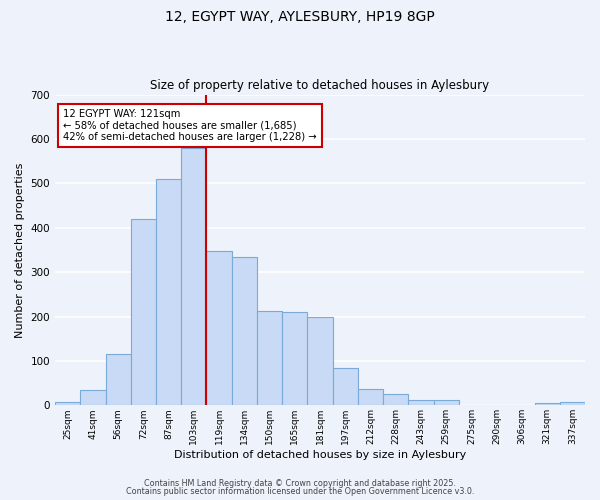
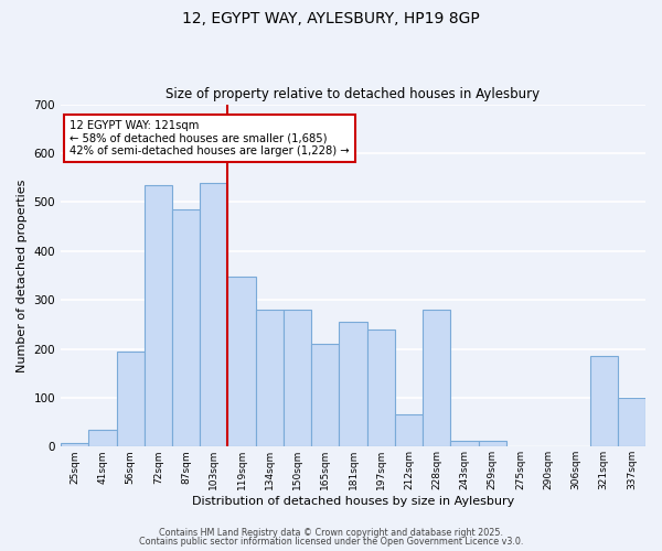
56sqm: 115 -> 195
72sqm: 420 -> 535
87sqm: 510 -> 485
103sqm: 580 -> 540
134sqm: 335 -> 280
150sqm: 213 -> 280
181sqm: 200 -> 255
197sqm: 85 -> 240
212sqm: 37 -> 65
228sqm: 26 -> 280
321sqm: 5 -> 185
337sqm: 8 -> 100
